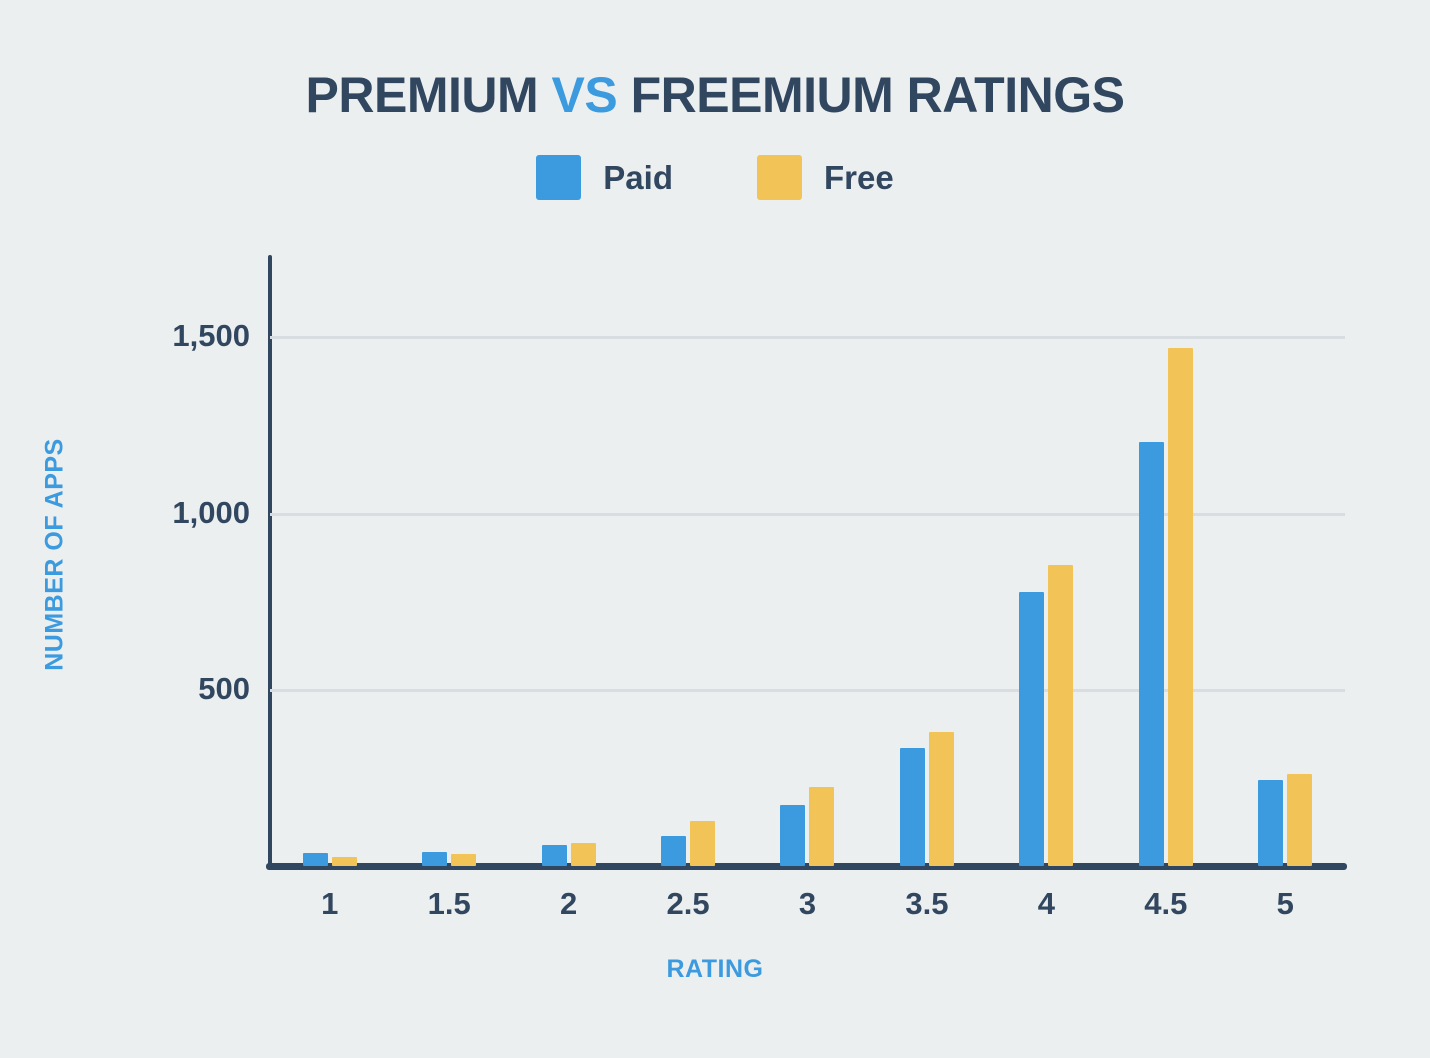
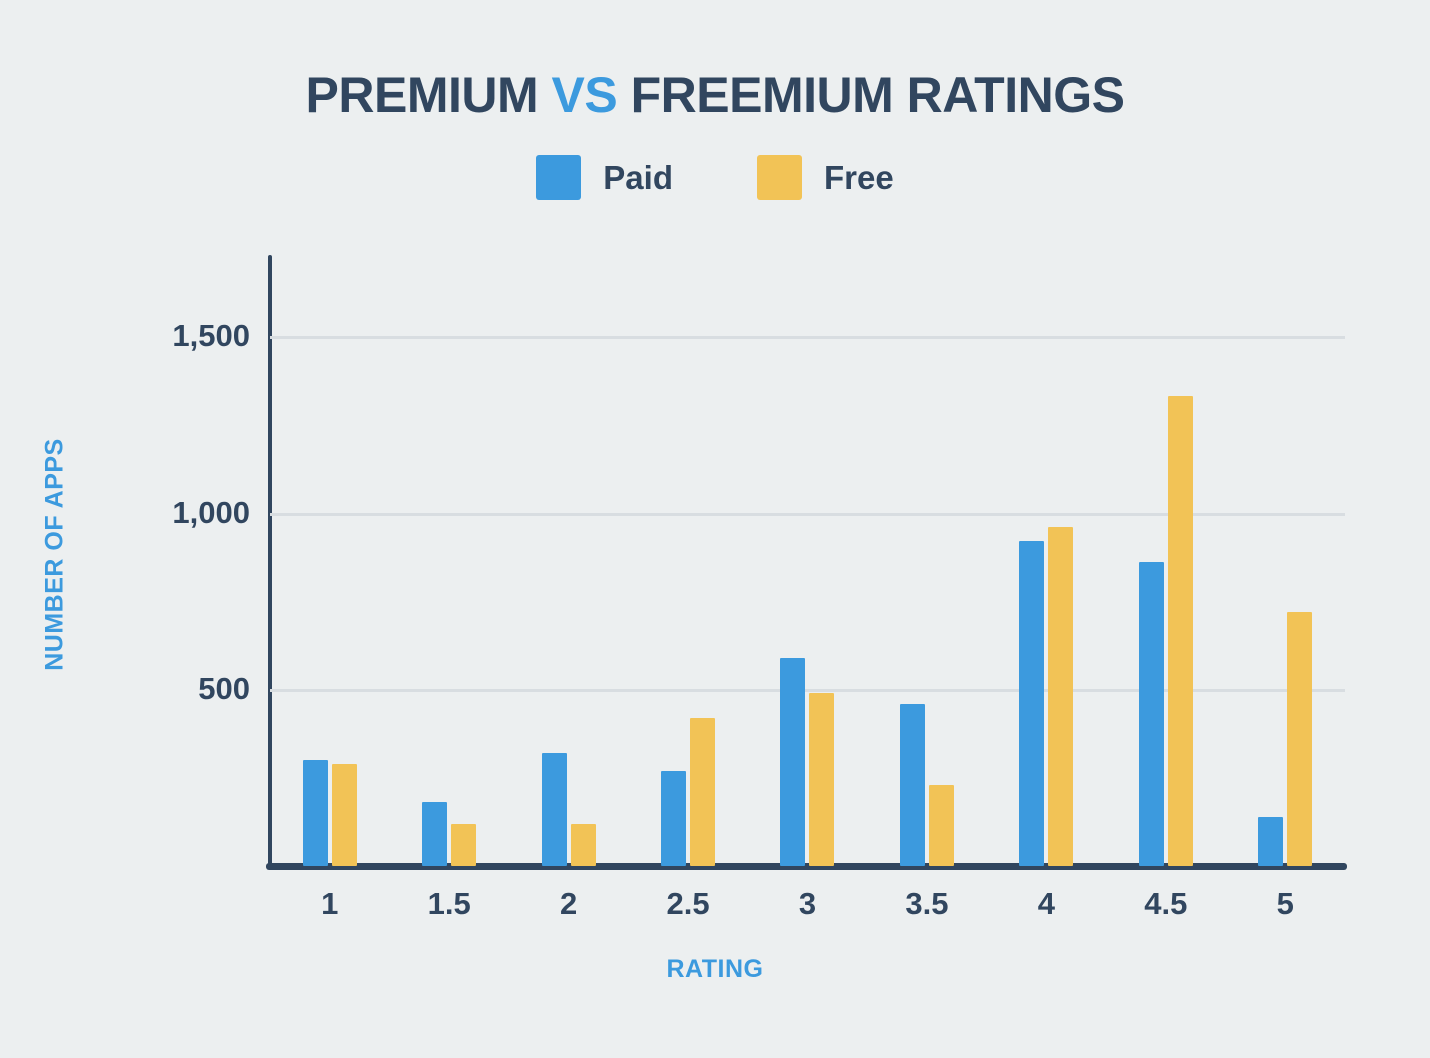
Paid/1: 40 -> 300
Free/1: 30 -> 290
Paid/1.5: 40 -> 180
Free/1.5: 30 -> 120
Paid/2: 60 -> 320
Free/2: 60 -> 120
Paid/2.5: 80 -> 270
Free/2.5: 130 -> 420
Paid/3: 170 -> 590
Free/3: 220 -> 490
Paid/3.5: 340 -> 460
Free/3.5: 380 -> 230
Paid/4: 780 -> 920
Free/4: 850 -> 960
Paid/4.5: 1200 -> 860
Free/4.5: 1470 -> 1330
Paid/5: 240 -> 140
Free/5: 260 -> 720
